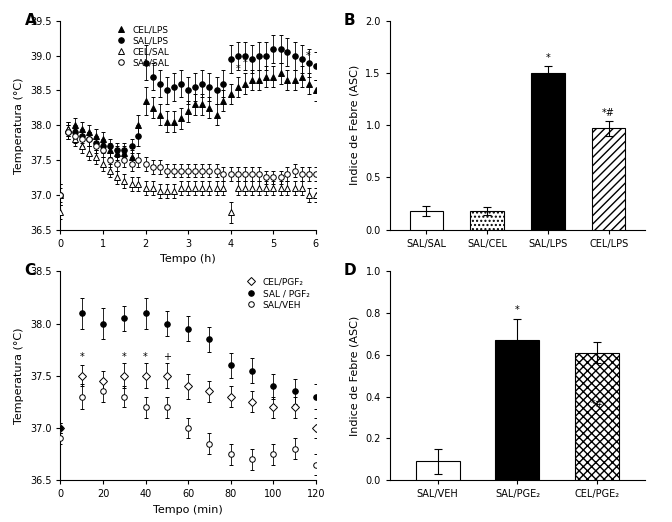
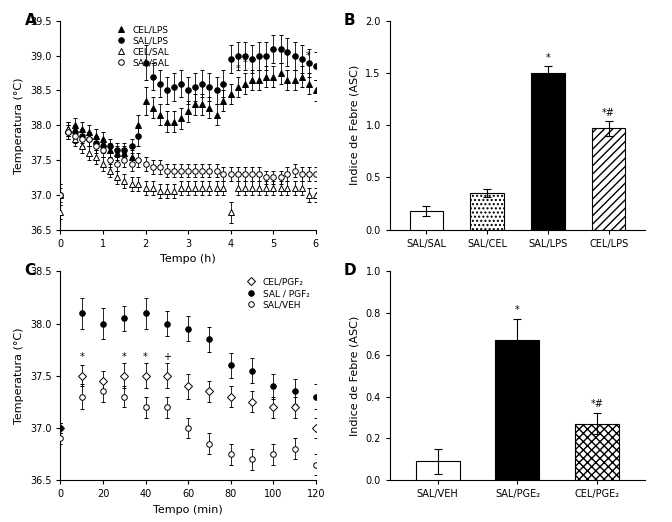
SAL/CEL: 0.18 -> 0.35
CEL/PGE₂: 0.61 -> 0.27
